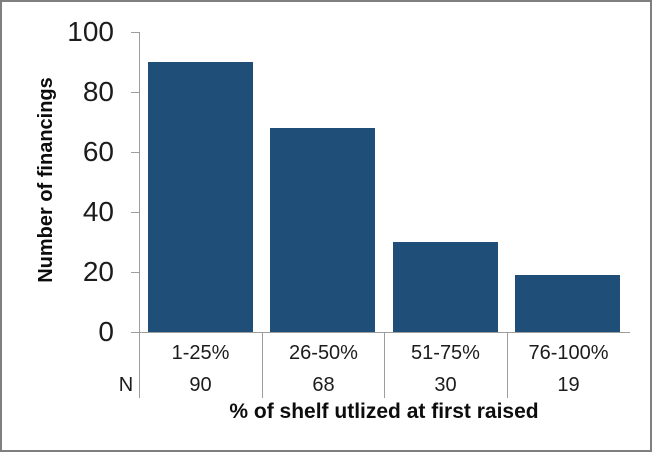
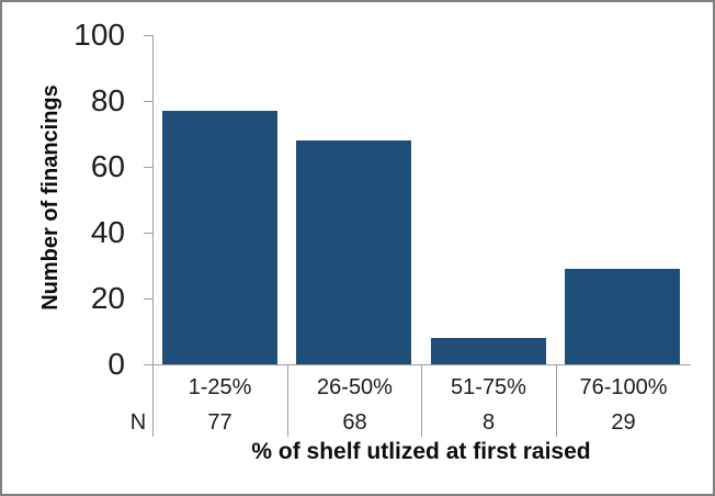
1-25%: 90 -> 77
51-75%: 30 -> 8
76-100%: 19 -> 29
